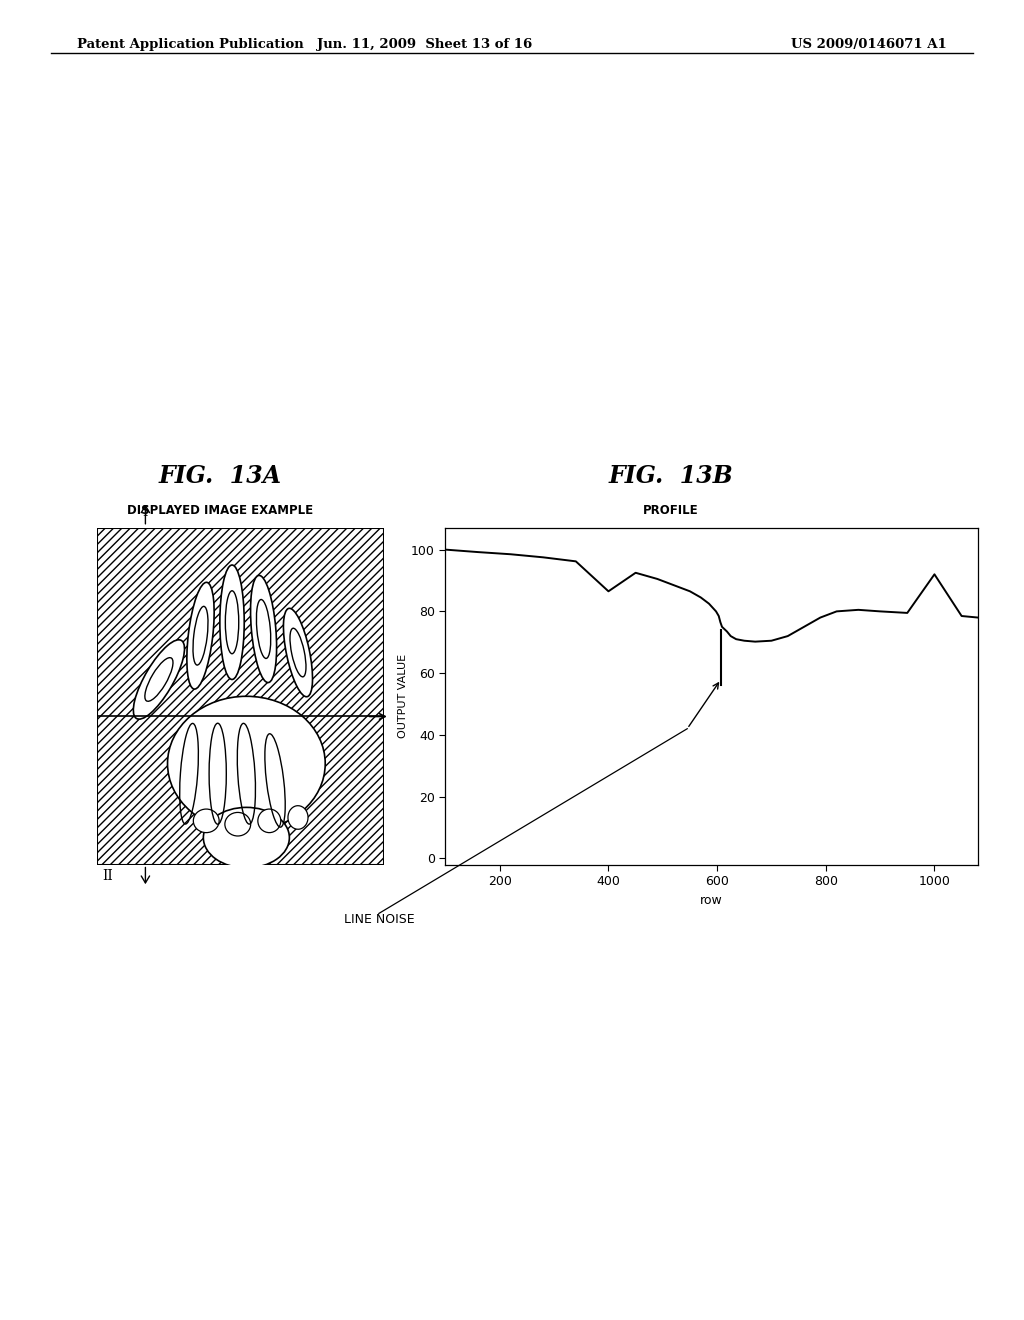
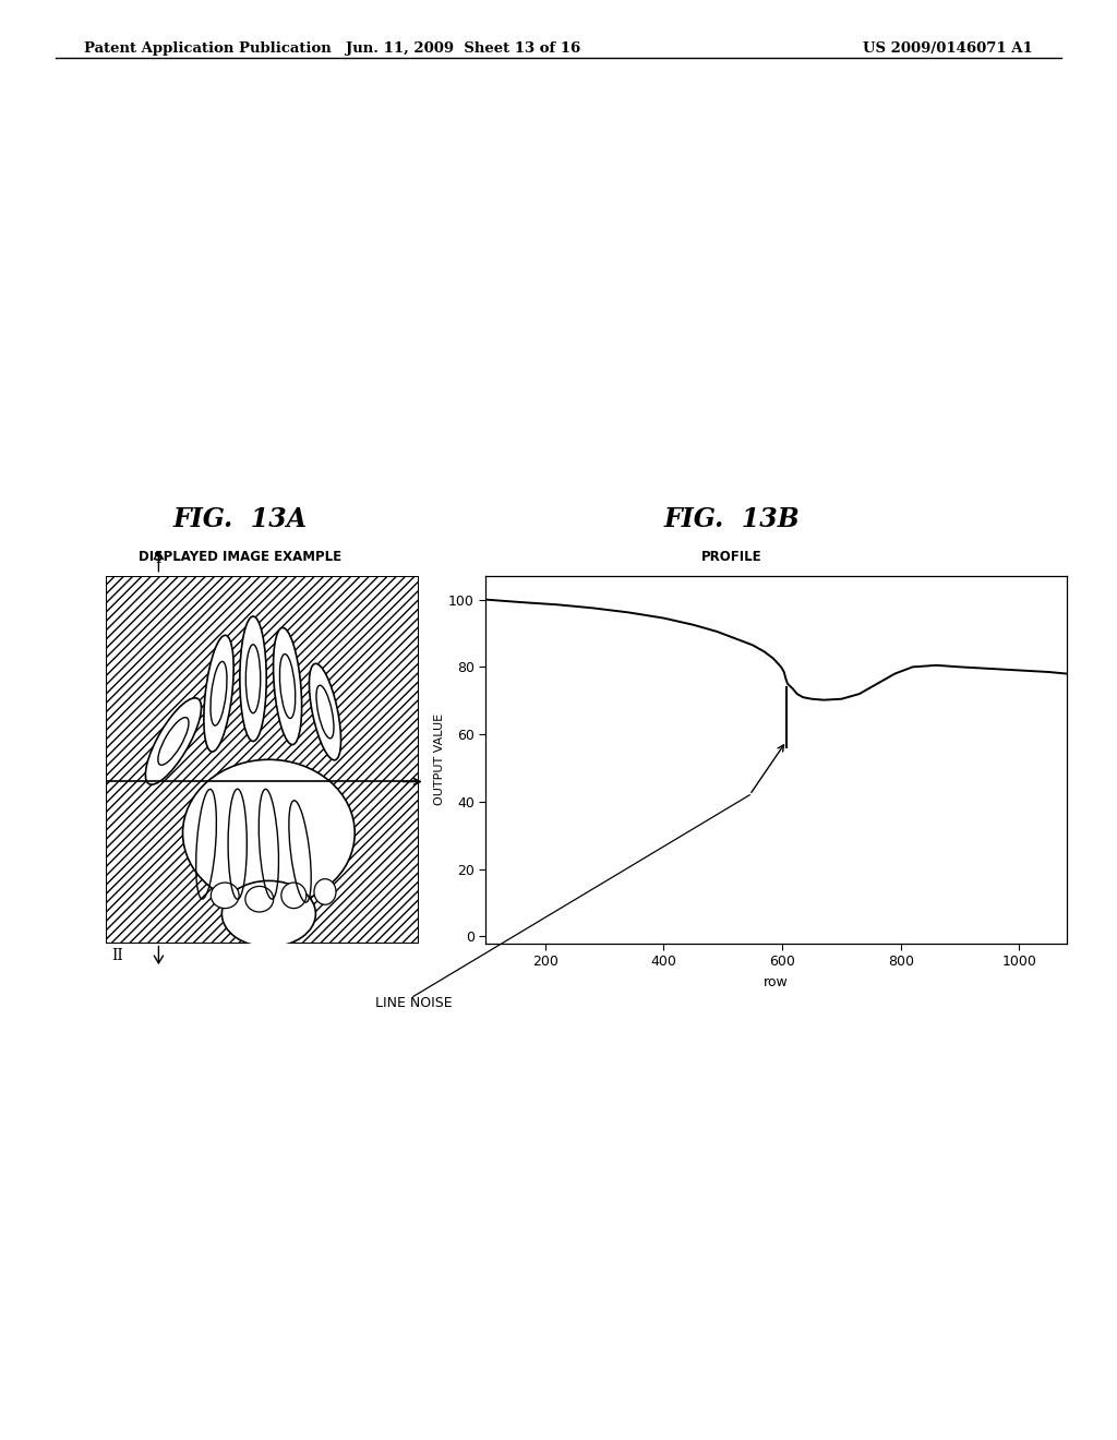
400: 86.5 -> 94.5
1000: 92.0 -> 79.0
